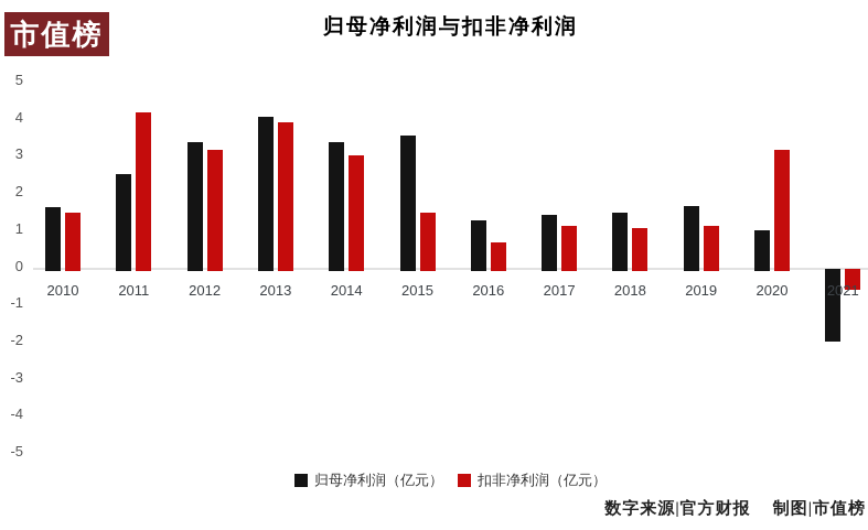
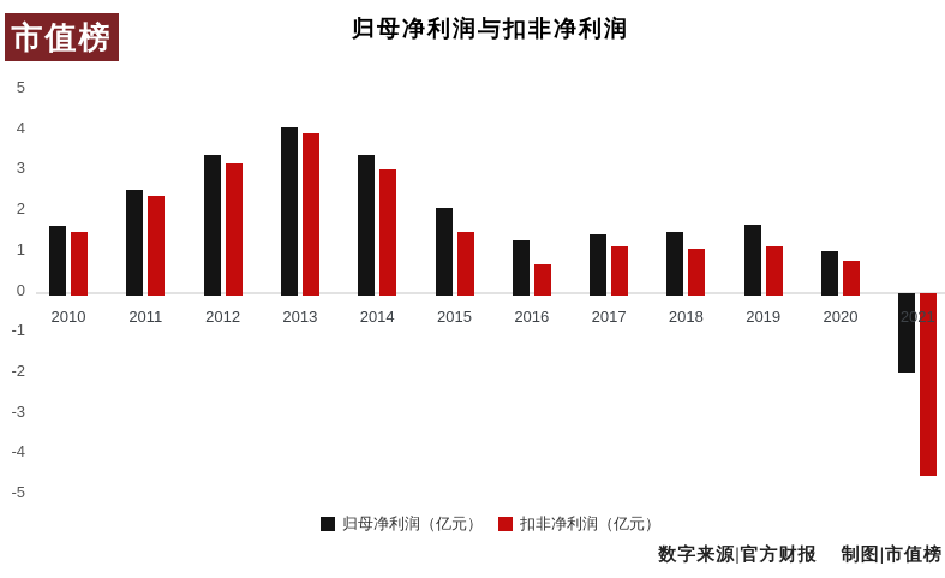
扣非净利润（亿元）/2011: 4.2 -> 2.4
归母净利润（亿元）/2015: 3.6 -> 2.1
扣非净利润（亿元）/2020: 3.2 -> 0.8
扣非净利润（亿元）/2021: -0.5 -> -4.5
